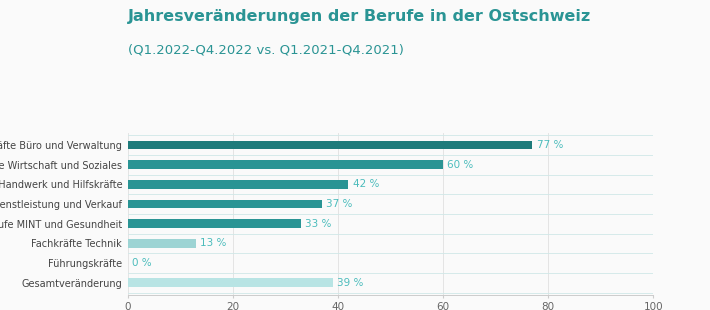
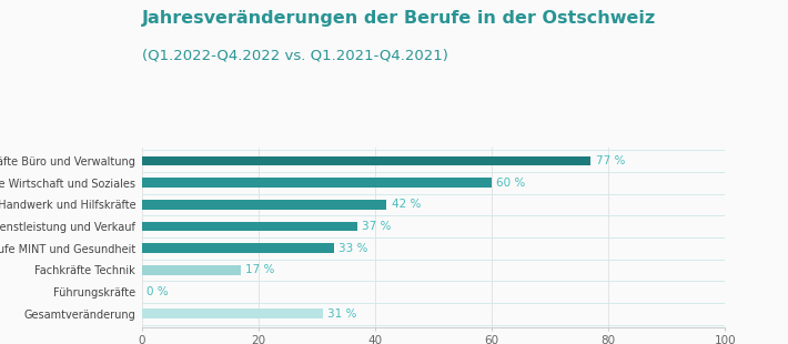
Fachkräfte Technik: 13 -> 17
Gesamtveränderung: 39 -> 31
